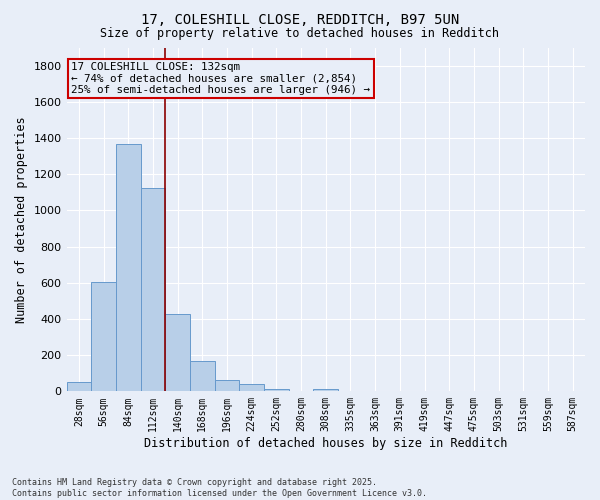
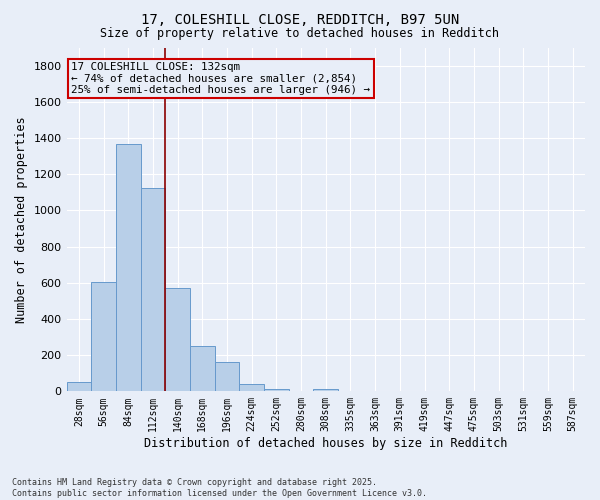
140sqm: 430 -> 570
168sqm: 170 -> 250
196sqm: 60 -> 160
